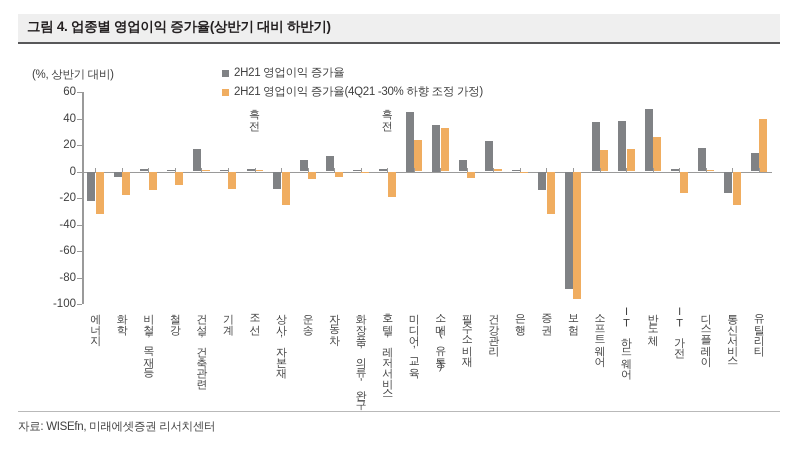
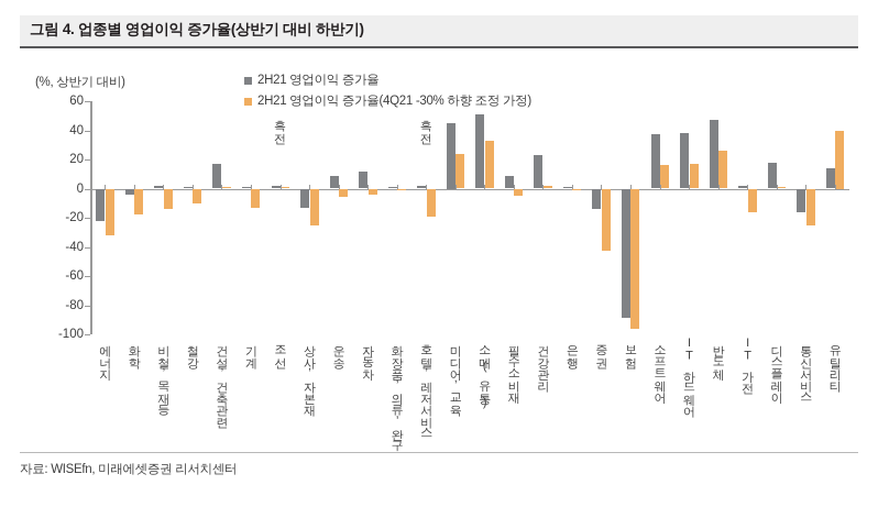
2H21 영업이익 증가율/소매(유통): 35 -> 51
2H21 영업이익 증가율(4Q21 -30% 하향 조정 가정)/증권: -32 -> -43
